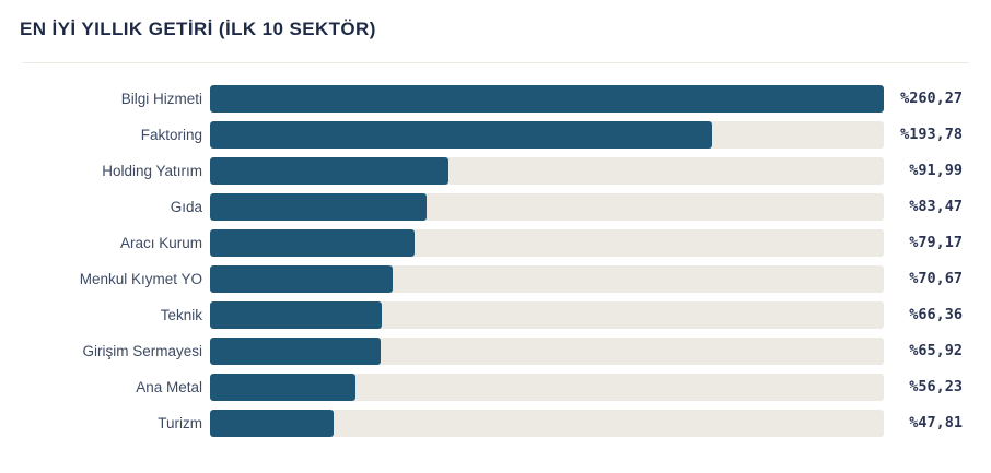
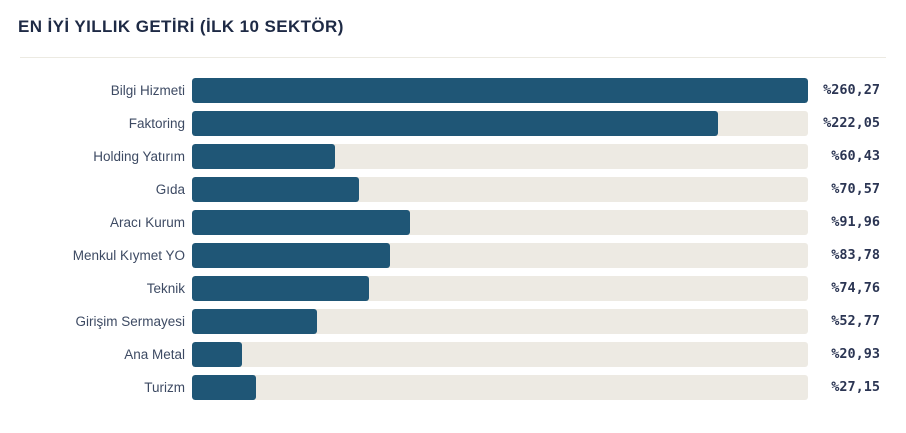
Faktoring: 193,78 -> 222,05
Holding Yatırım: 91,99 -> 60,43
Gıda: 83,47 -> 70,57
Aracı Kurum: 79,17 -> 91,96
Menkul Kıymet YO: 70,67 -> 83,78
Teknik: 66,36 -> 74,76
Girişim Sermayesi: 65,92 -> 52,77
Ana Metal: 56,23 -> 20,93
Turizm: 47,81 -> 27,15
